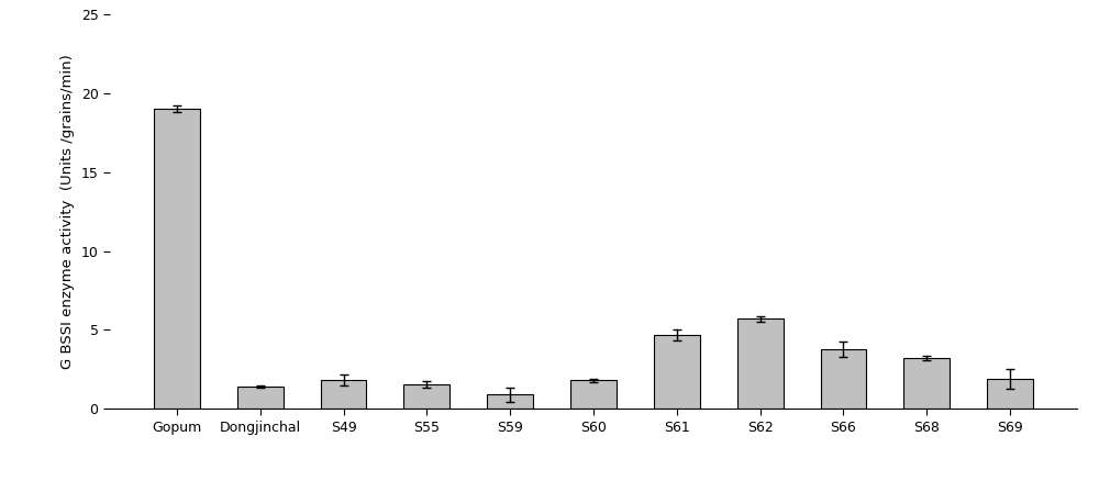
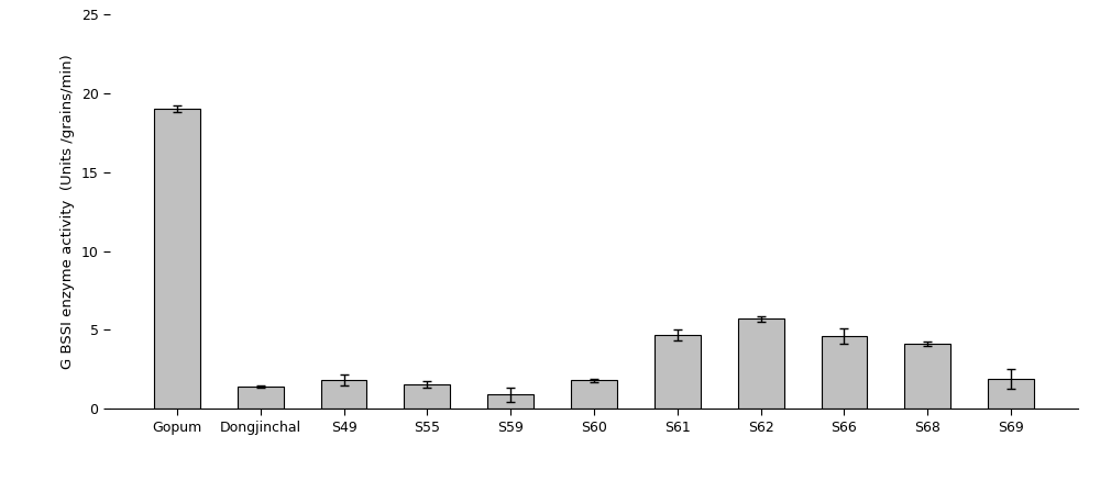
S66: 3.8 -> 4.6
S68: 3.2 -> 4.2
